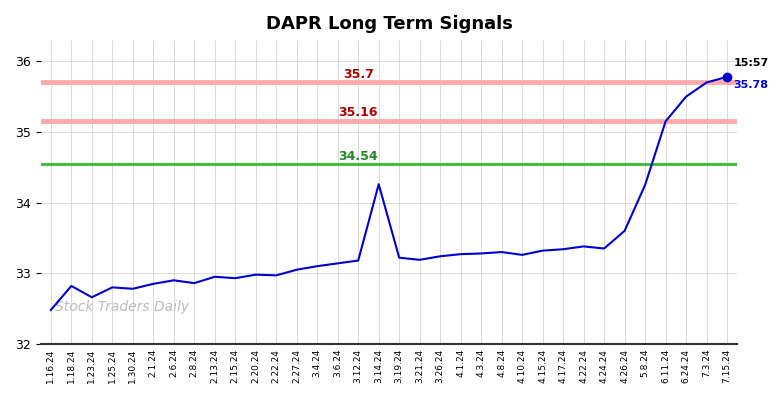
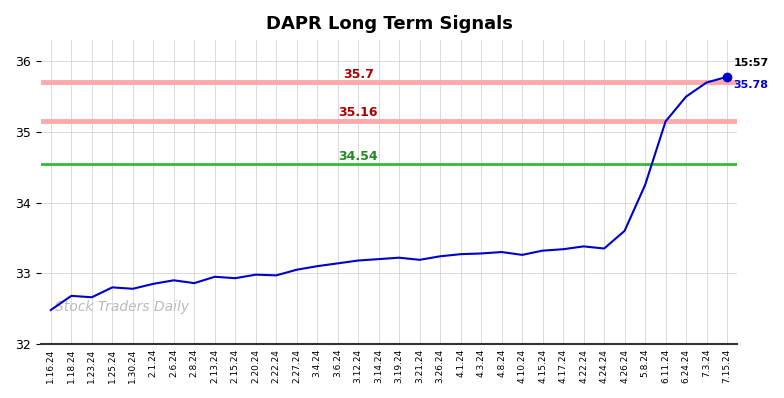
1.18.24: 32.82 -> 32.68
3.14.24: 34.26 -> 33.20
